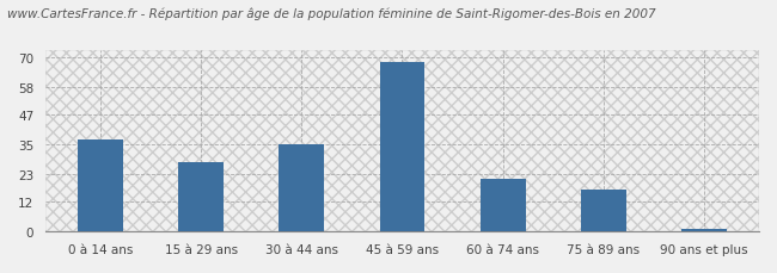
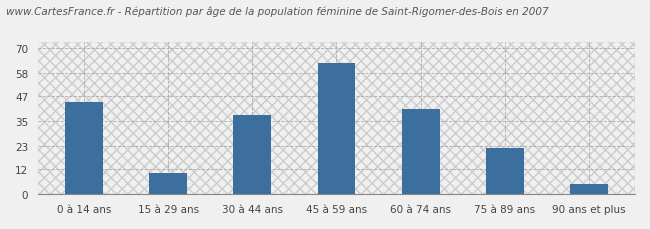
0 à 14 ans: 37 -> 44
15 à 29 ans: 28 -> 10
30 à 44 ans: 35 -> 38
45 à 59 ans: 68 -> 63
60 à 74 ans: 21 -> 41
75 à 89 ans: 17 -> 22
90 ans et plus: 1 -> 5
